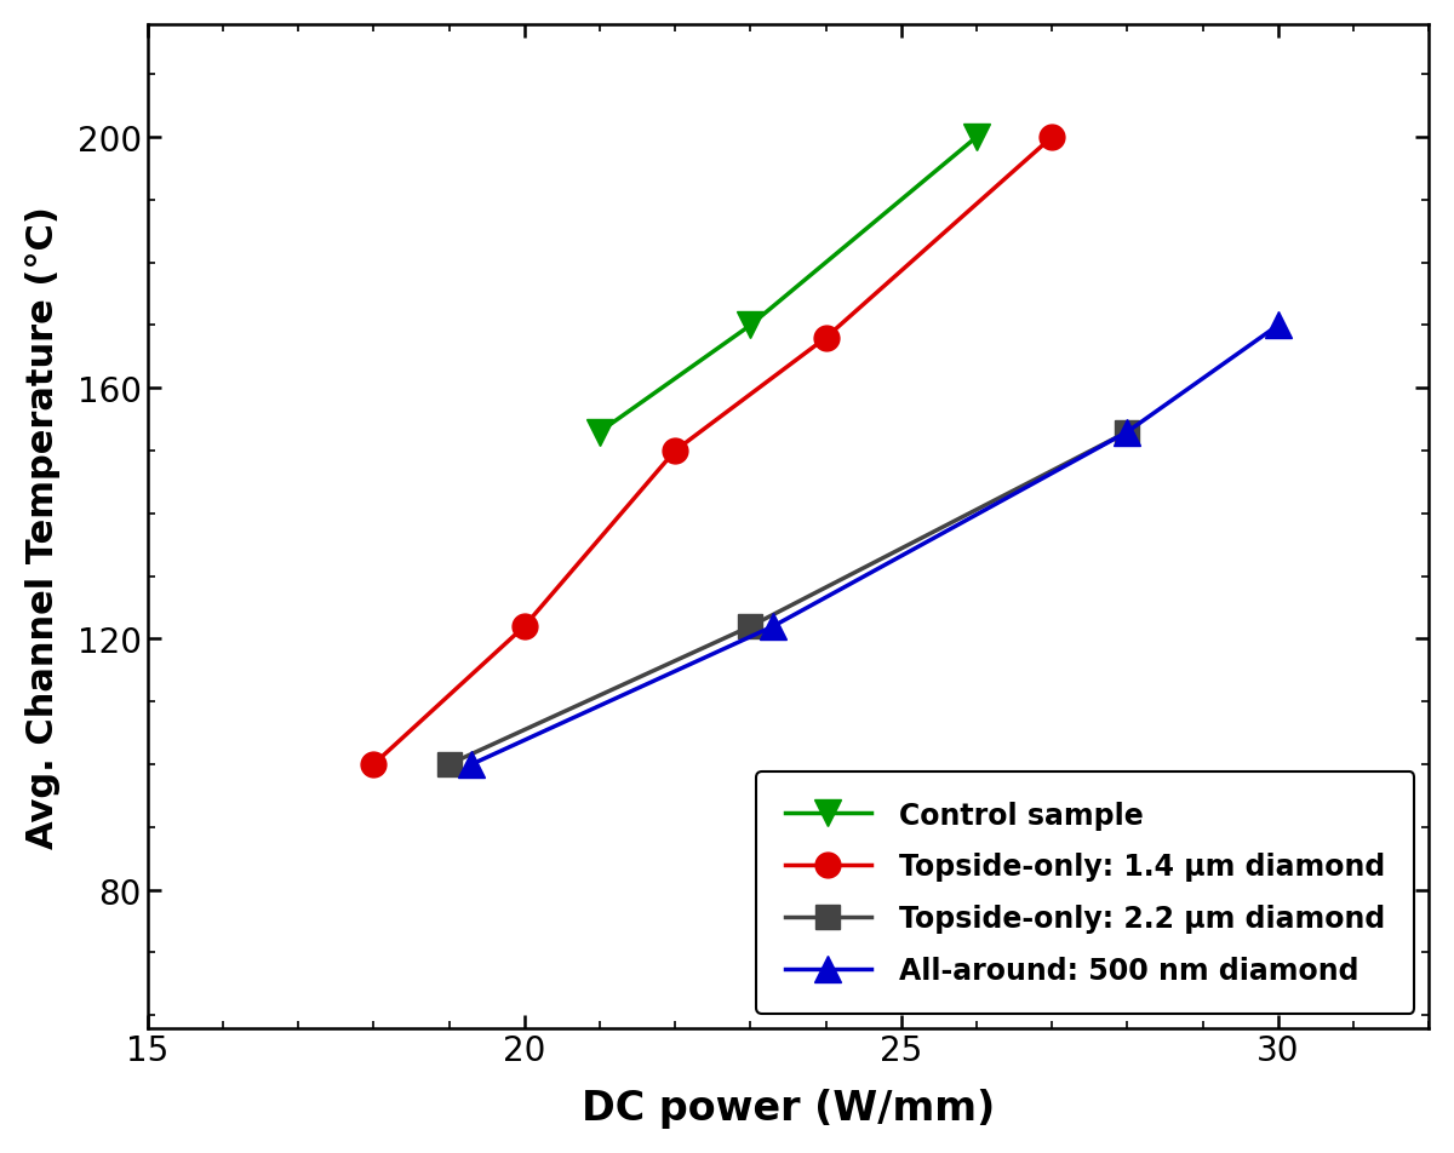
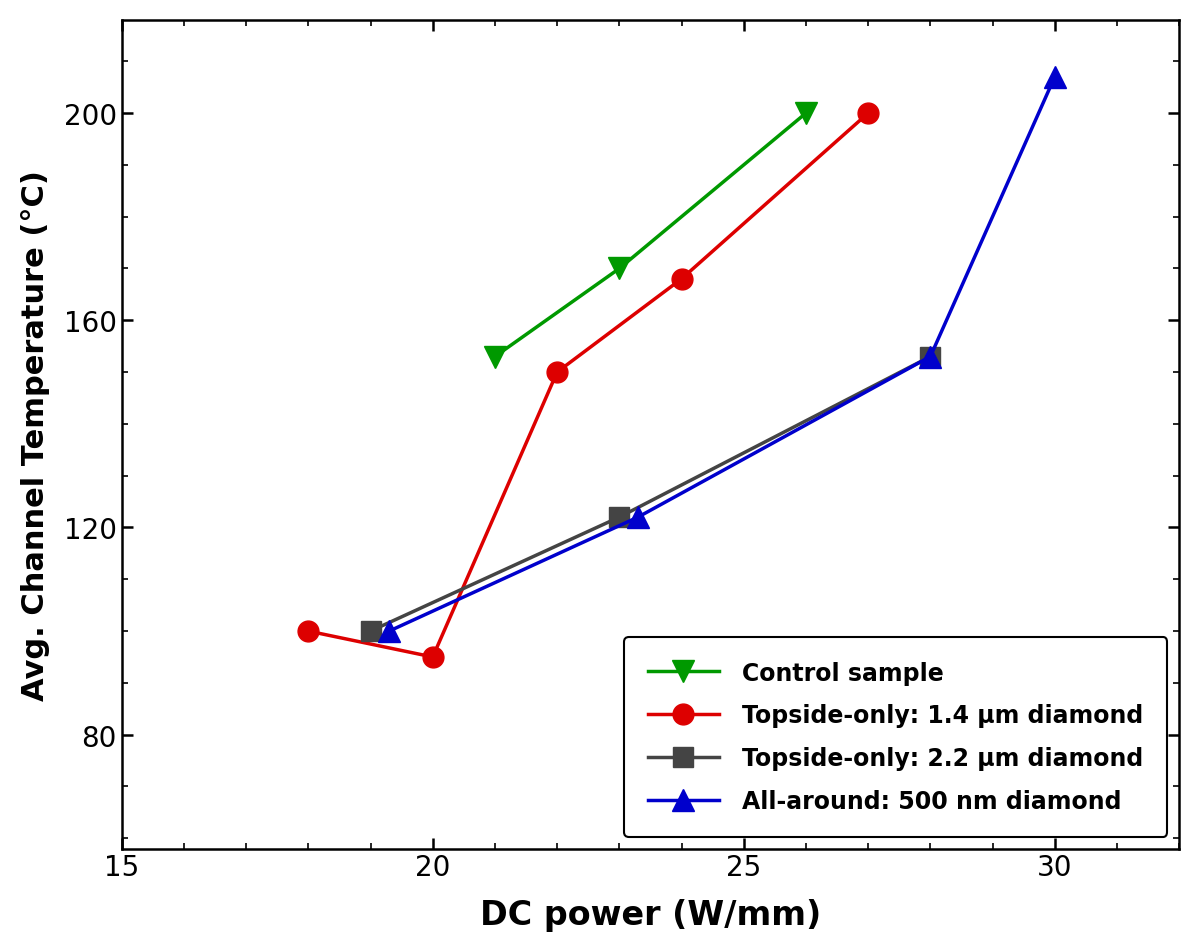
Topside-only: 1.4 μm diamond/20: 122 -> 95
All-around: 500 nm diamond/30: 170 -> 207
